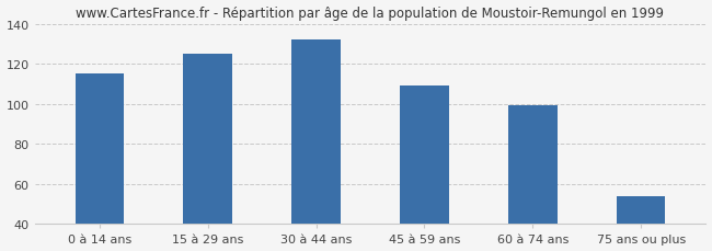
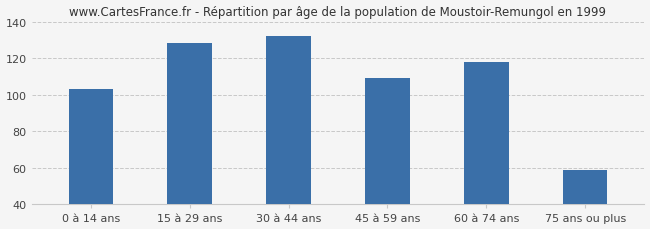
0 à 14 ans: 115 -> 103
15 à 29 ans: 125 -> 128
60 à 74 ans: 99 -> 118
75 ans ou plus: 54 -> 59
